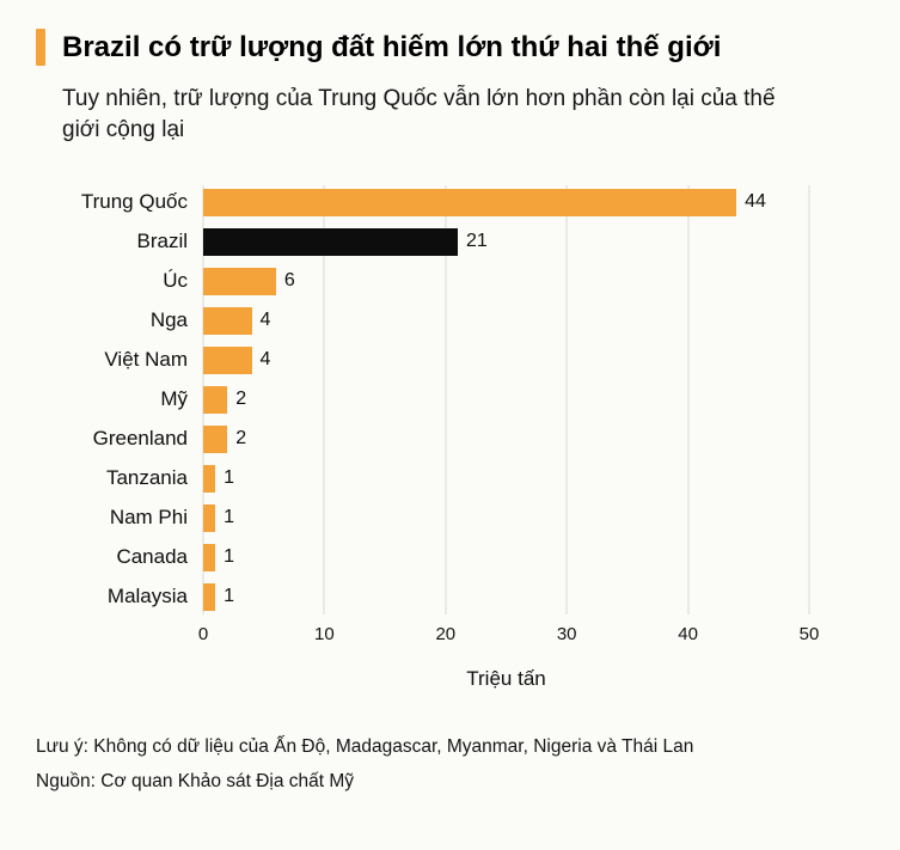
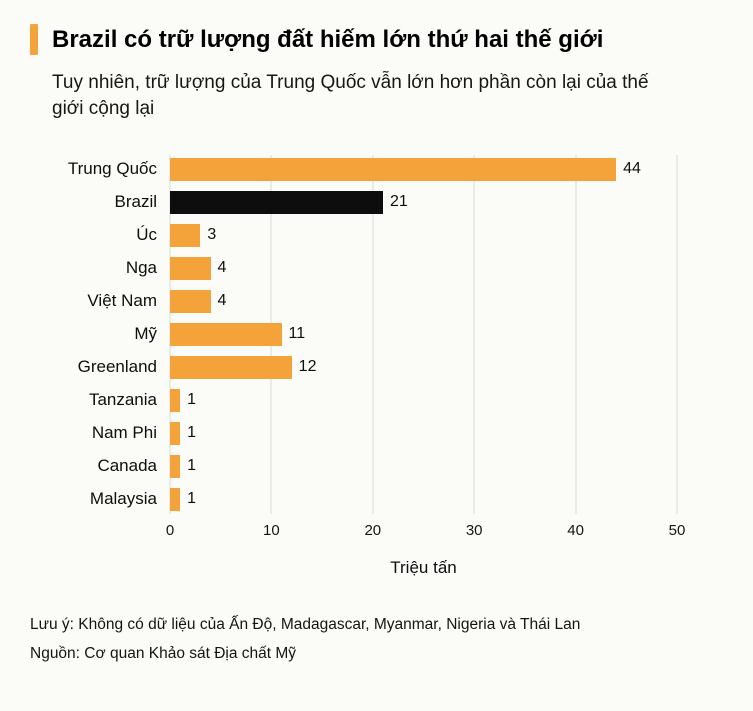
Úc: 6 -> 3
Mỹ: 2 -> 11
Greenland: 2 -> 12
